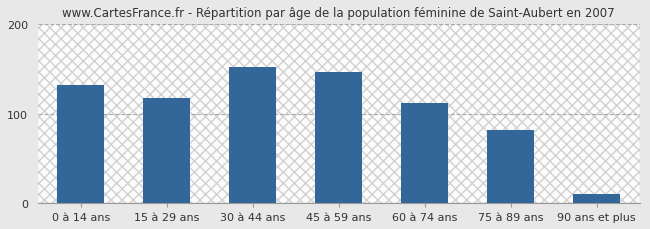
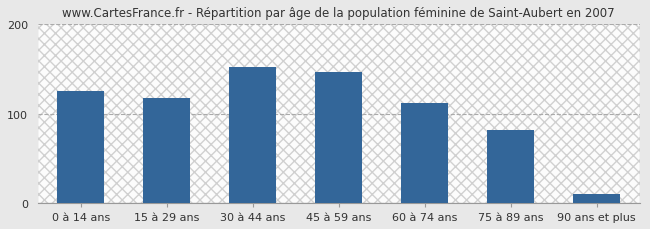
0 à 14 ans: 132 -> 125
